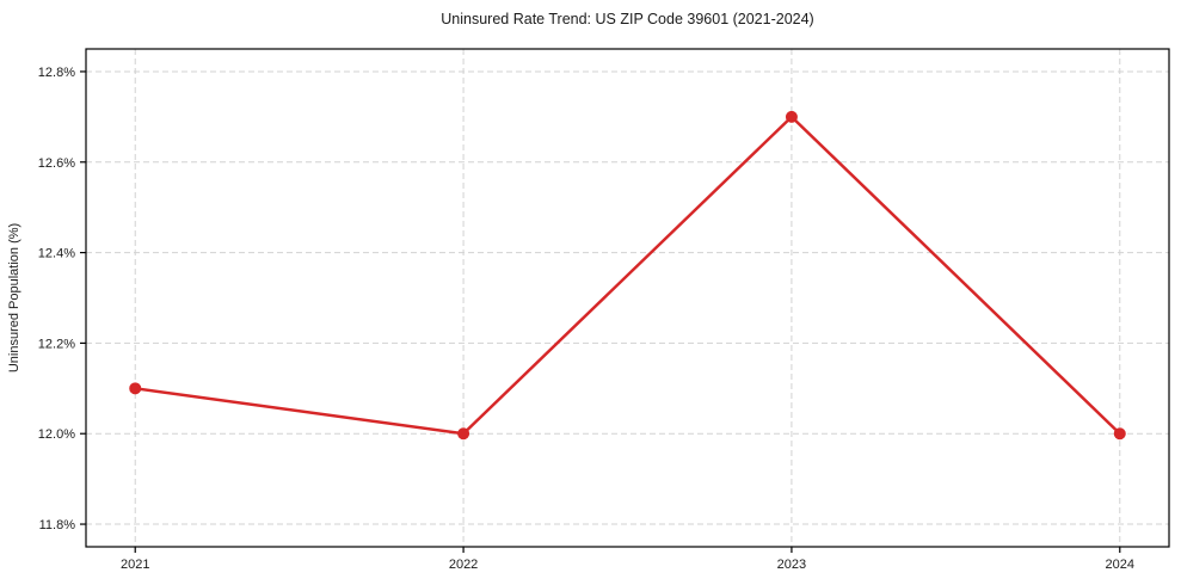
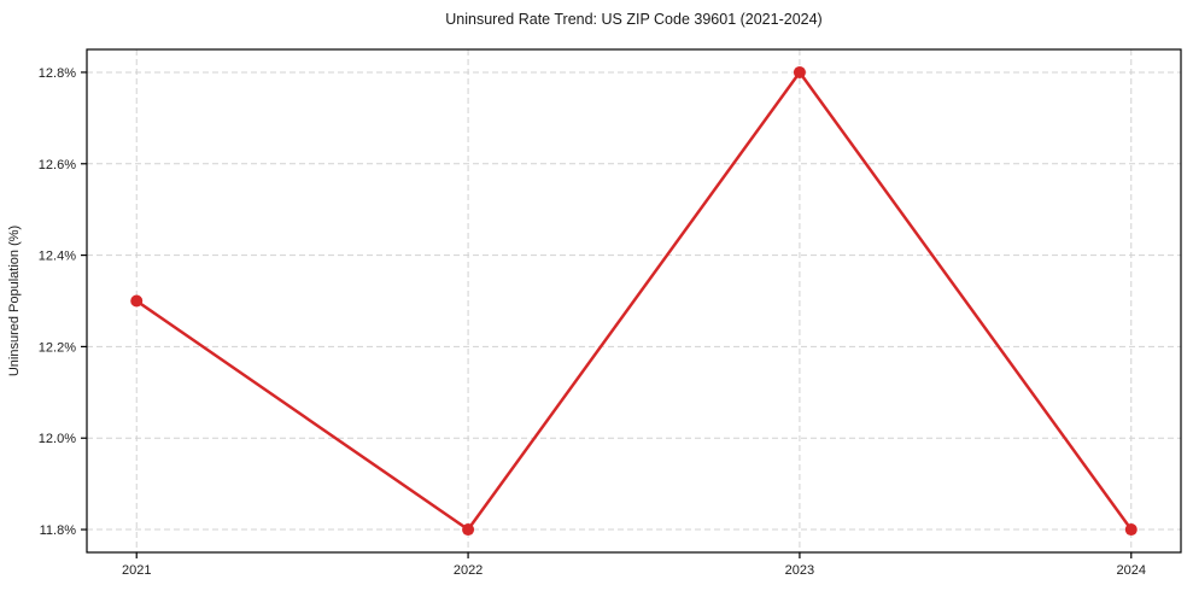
2021: 12.1% -> 12.3%
2022: 12.0% -> 11.8%
2023: 12.7% -> 12.8%
2024: 12.0% -> 11.8%
